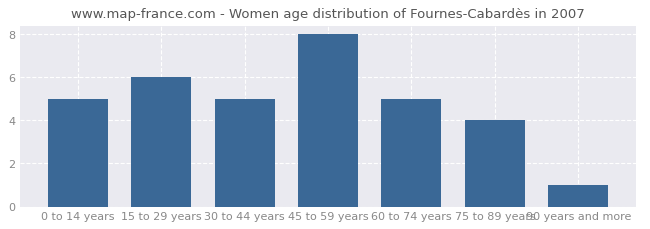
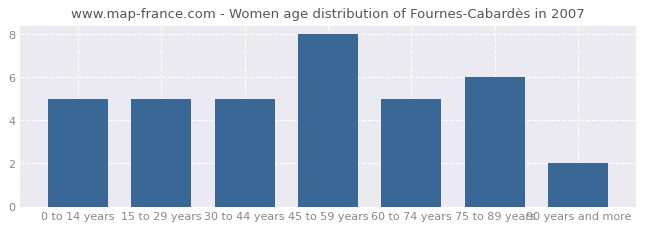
15 to 29 years: 6 -> 5
75 to 89 years: 4 -> 6
90 years and more: 1 -> 2
